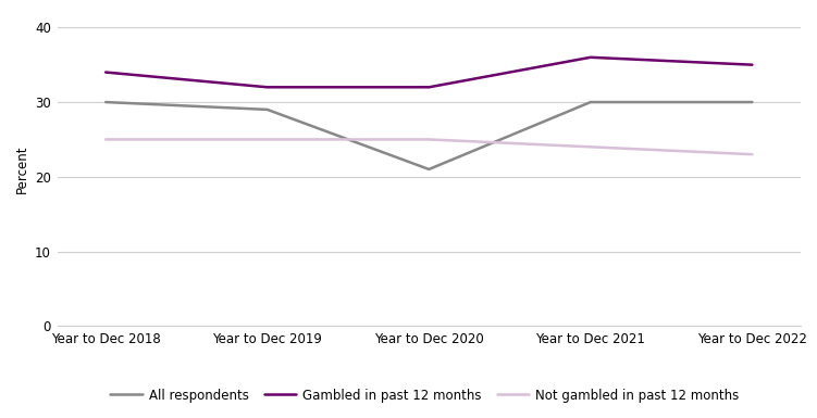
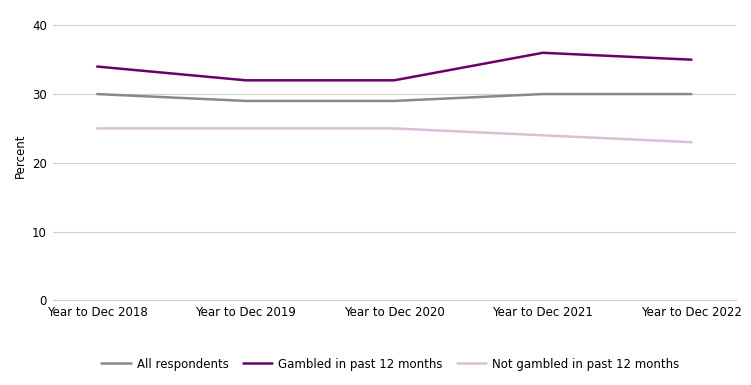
All respondents/Year to Dec 2020: 21 -> 29
